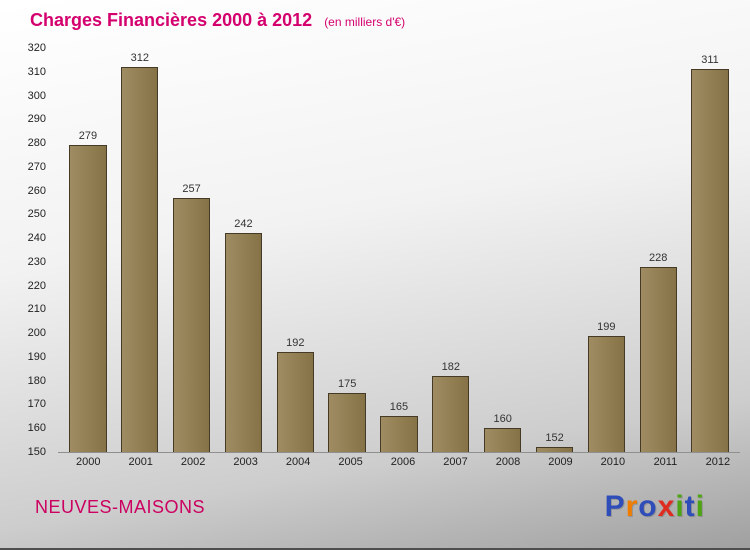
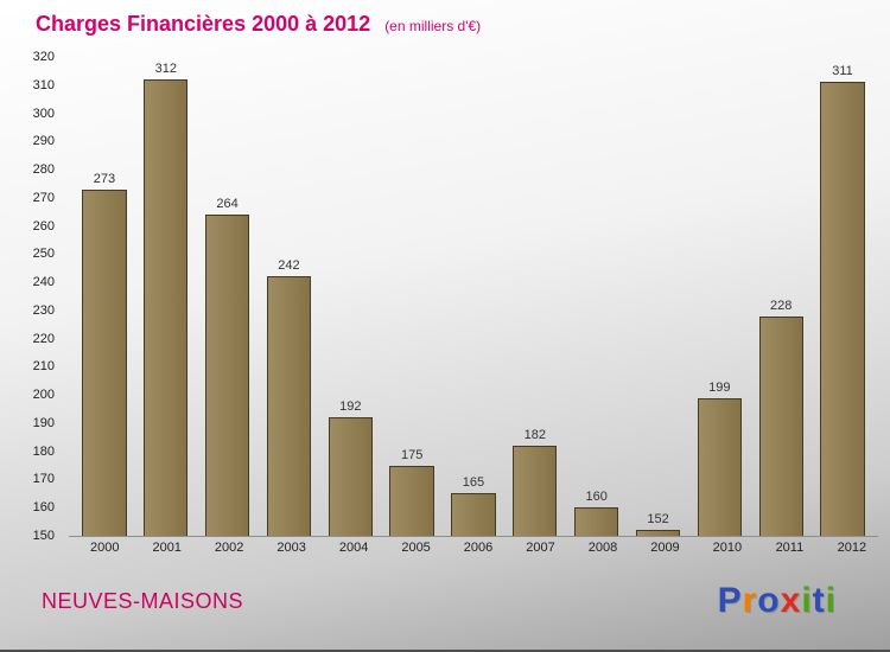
2000: 279 -> 273
2002: 257 -> 264
